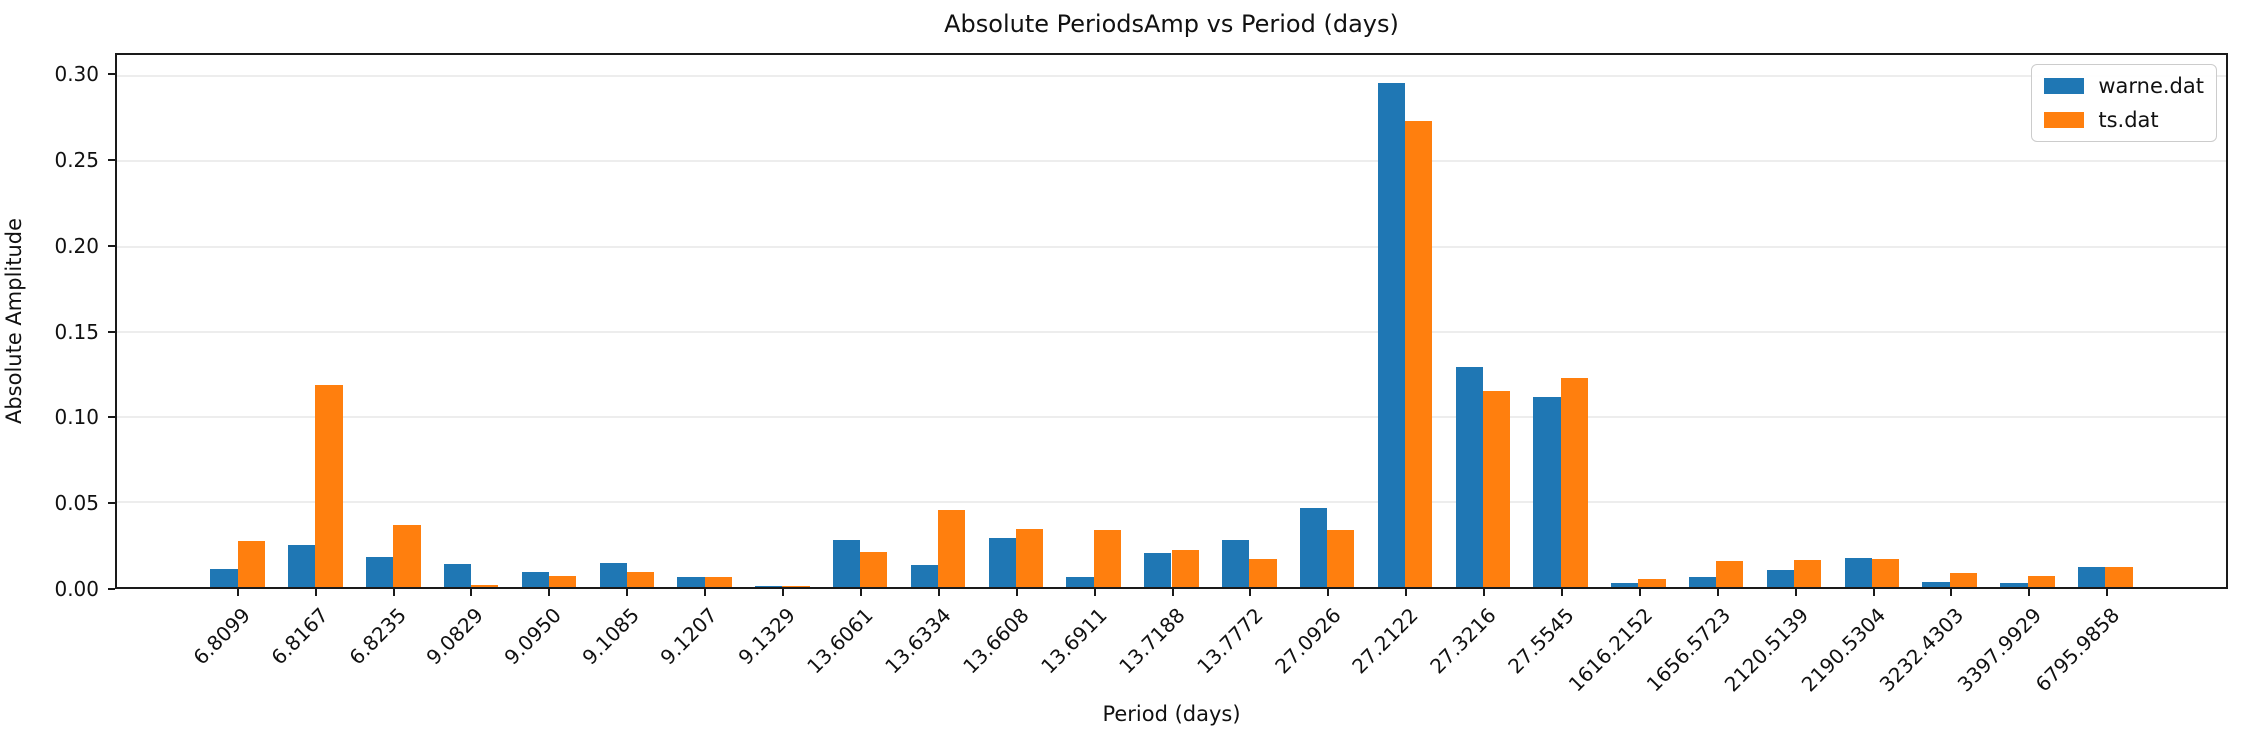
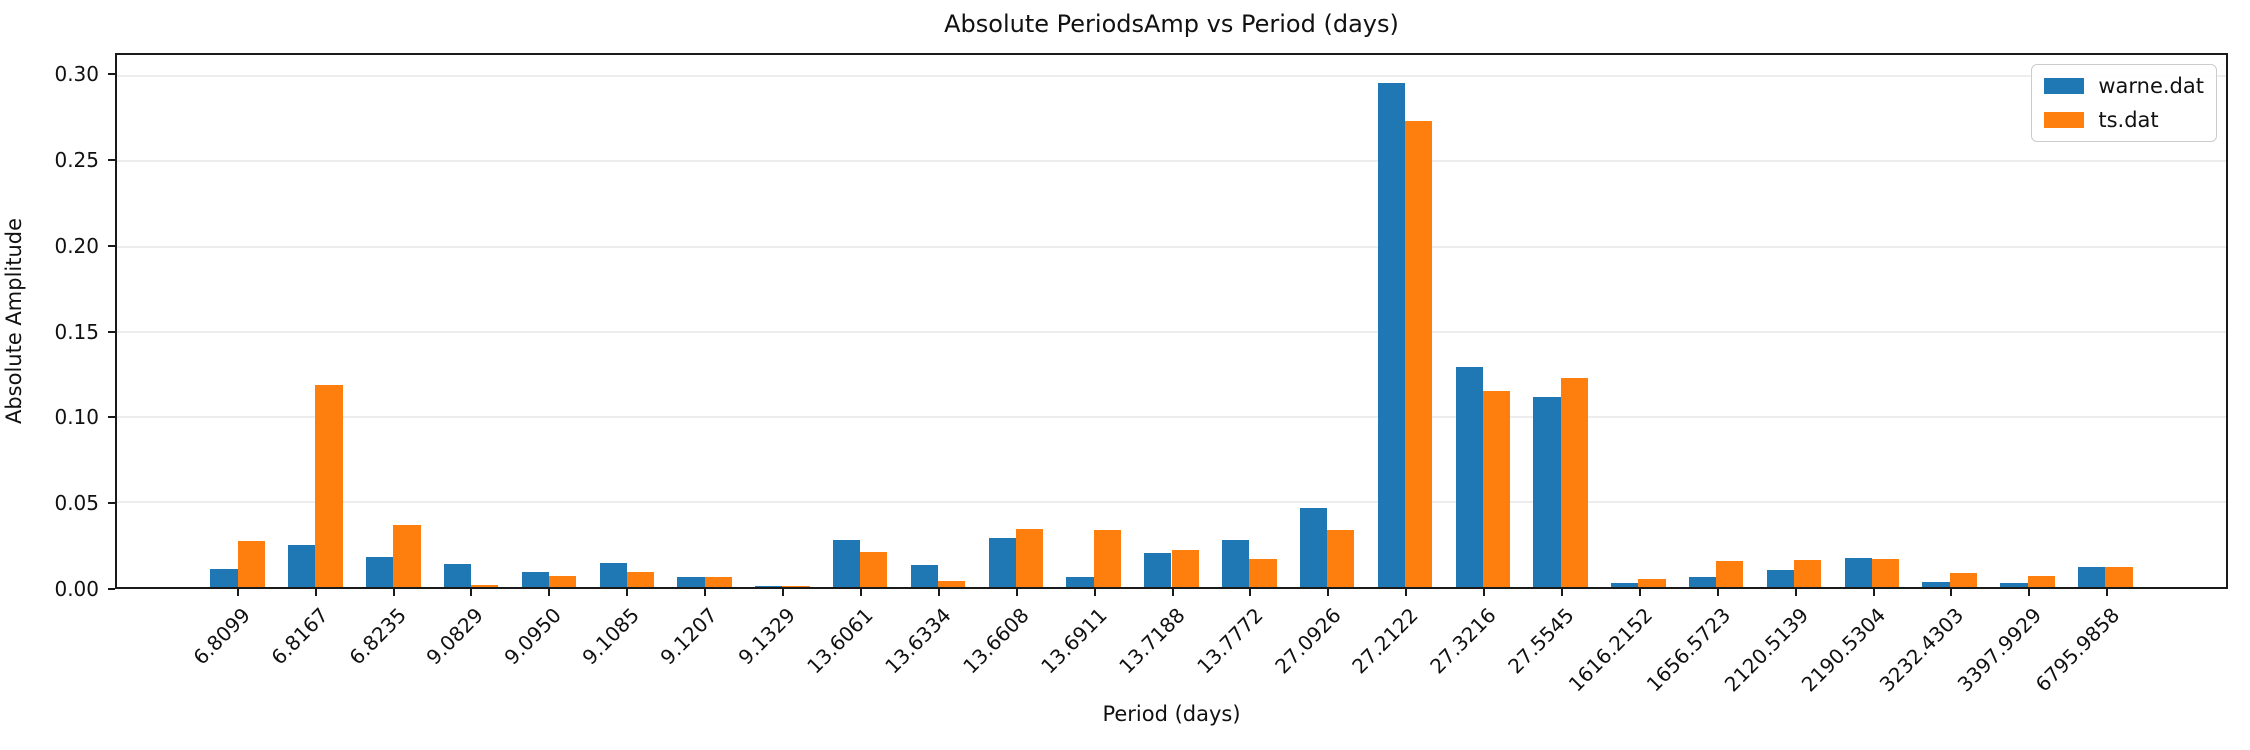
ts.dat/13.6334: 0.045 -> 0.004
